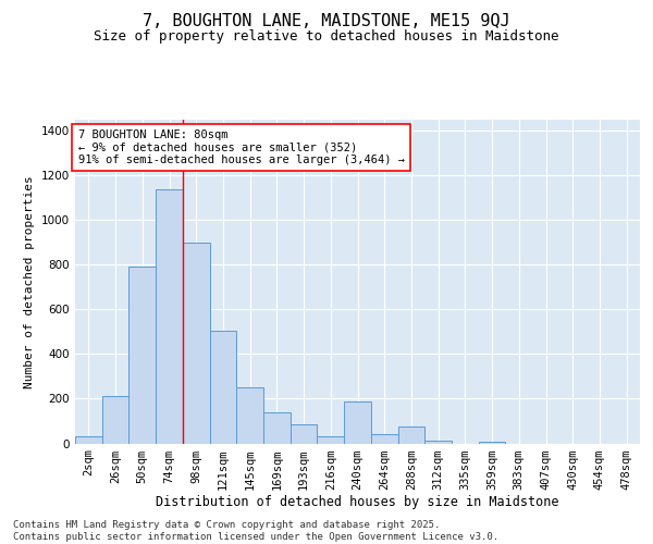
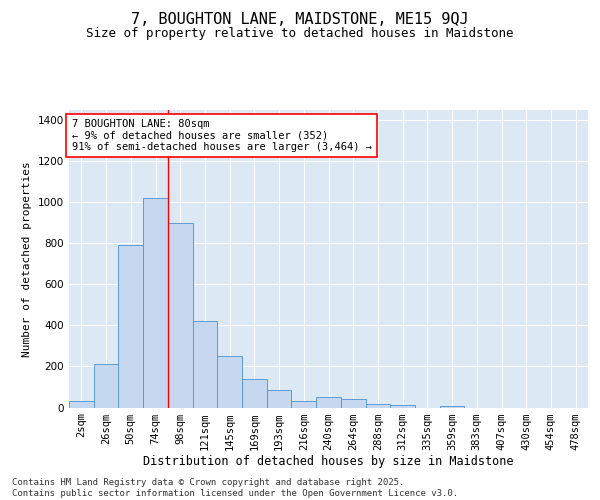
74sqm: 1140 -> 1020
121sqm: 505 -> 420
240sqm: 190 -> 50
288sqm: 75 -> 18
